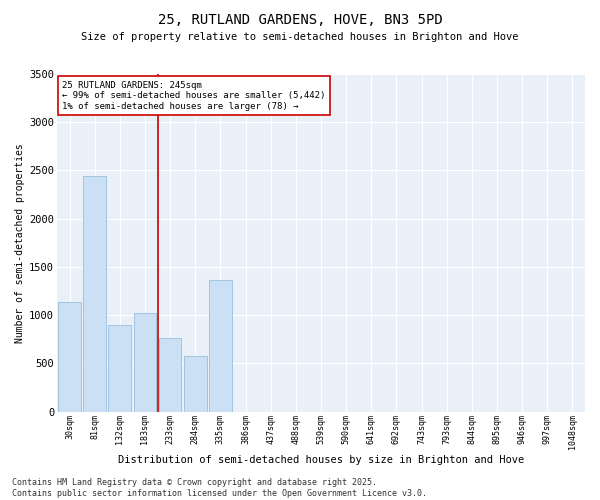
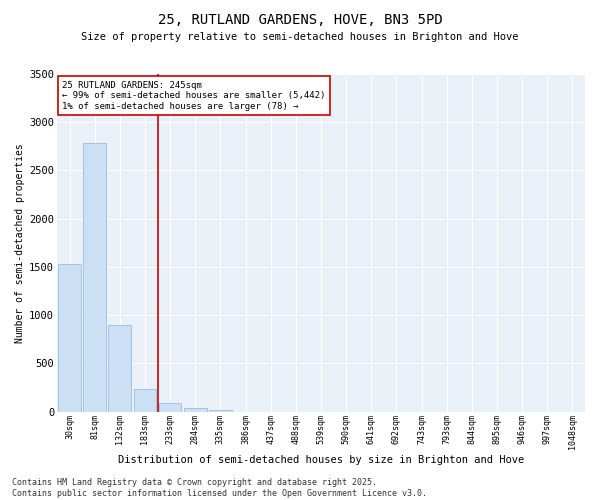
30sqm: 1140 -> 1530
81sqm: 2440 -> 2780
183sqm: 1020 -> 240
233sqm: 760 -> 100
284sqm: 580 -> 40
335sqm: 1360 -> 20
